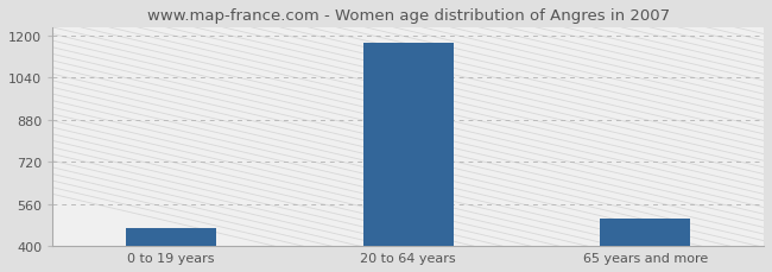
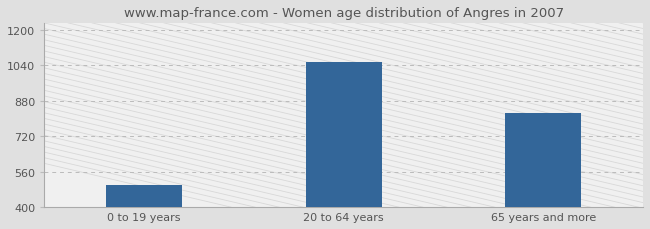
0 to 19 years: 468 -> 500
20 to 64 years: 1172 -> 1055
65 years and more: 503 -> 825
